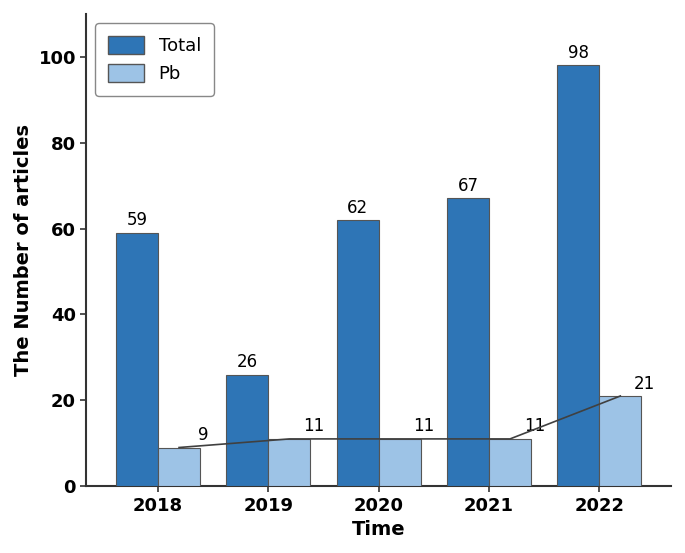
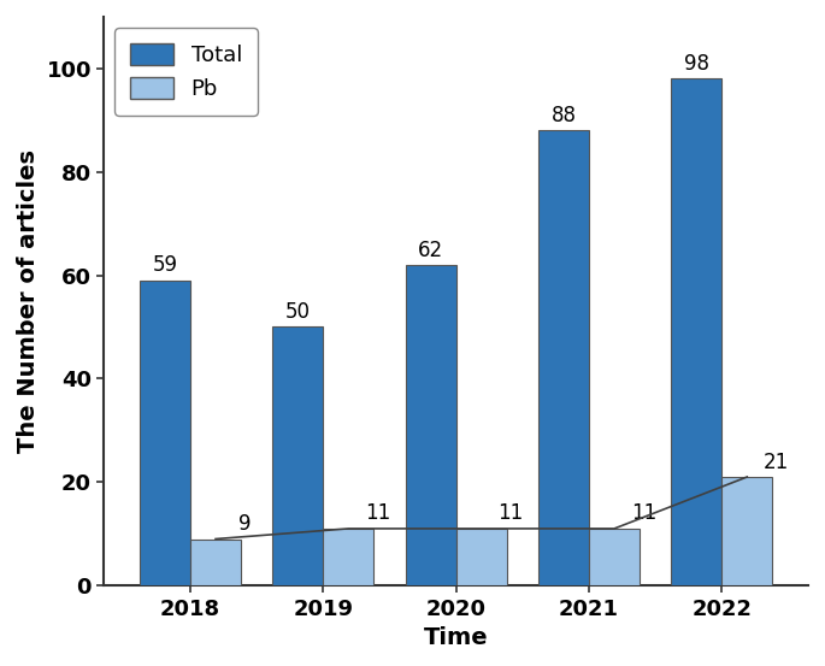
Total/2019: 26 -> 50
Total/2021: 67 -> 88
